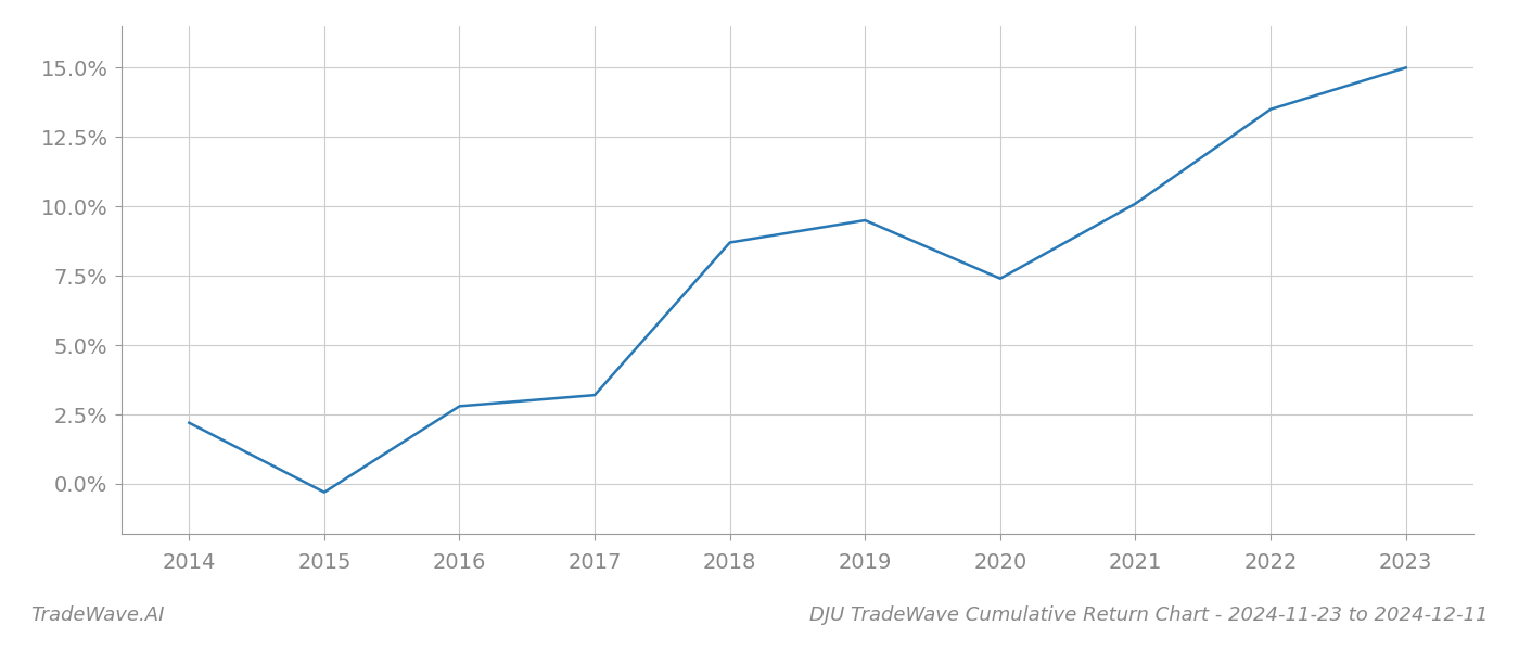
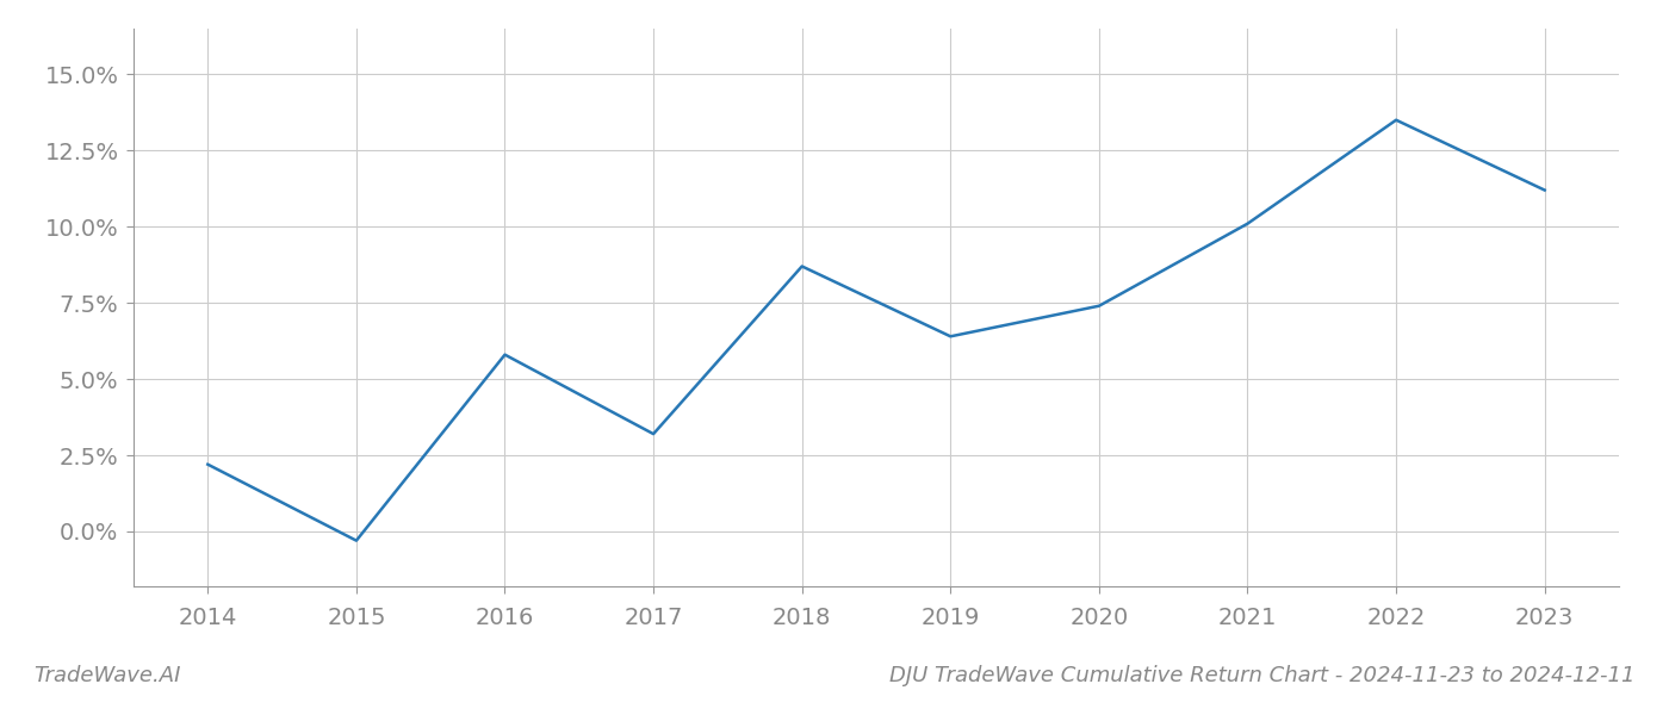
2016: 2.8% -> 5.8%
2019: 9.5% -> 6.4%
2023: 15.0% -> 11.2%
